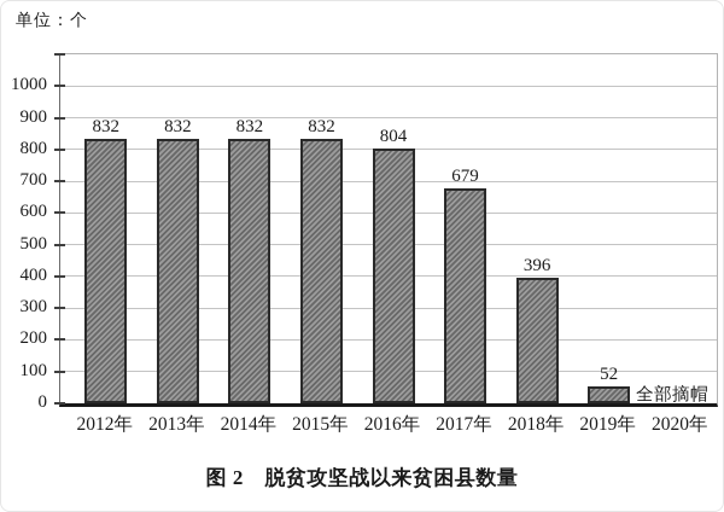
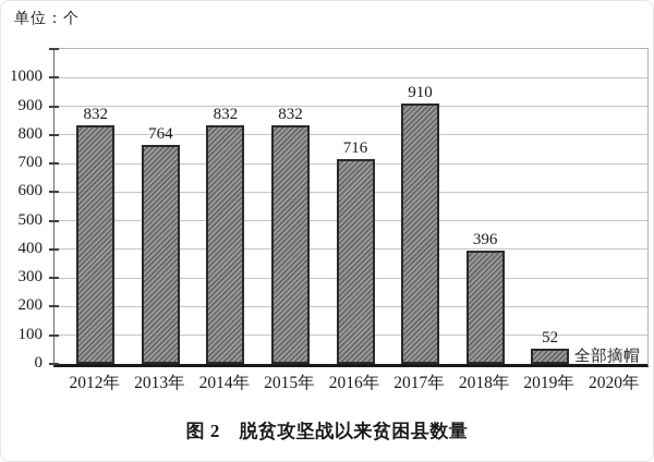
2013年: 832 -> 764
2016年: 804 -> 716
2017年: 679 -> 910
